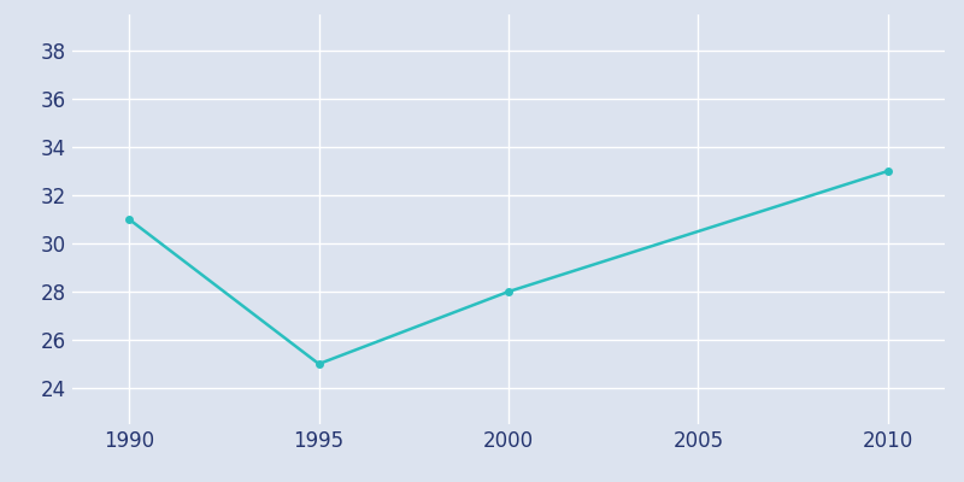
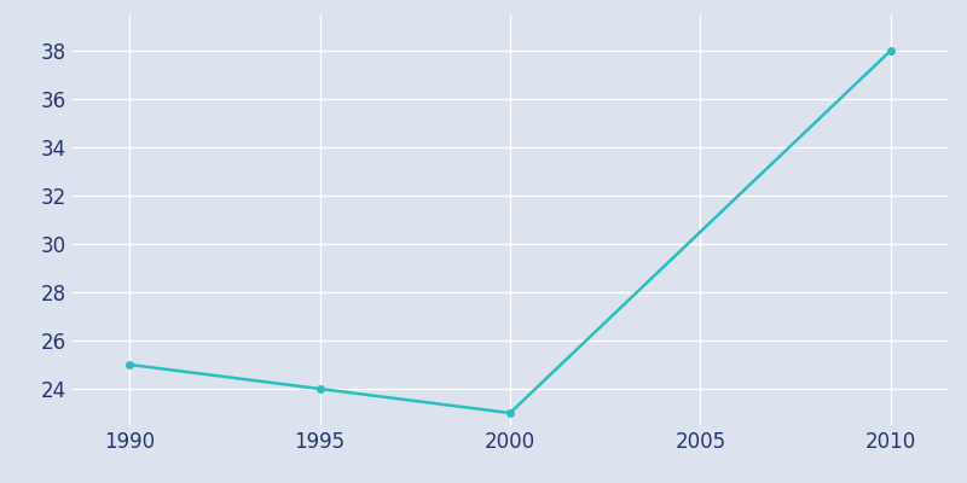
1990: 31 -> 25
1995: 25 -> 24
2000: 28 -> 23
2010: 33 -> 38
